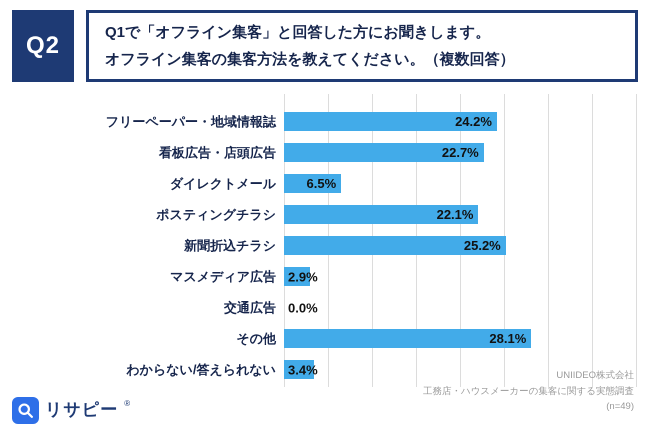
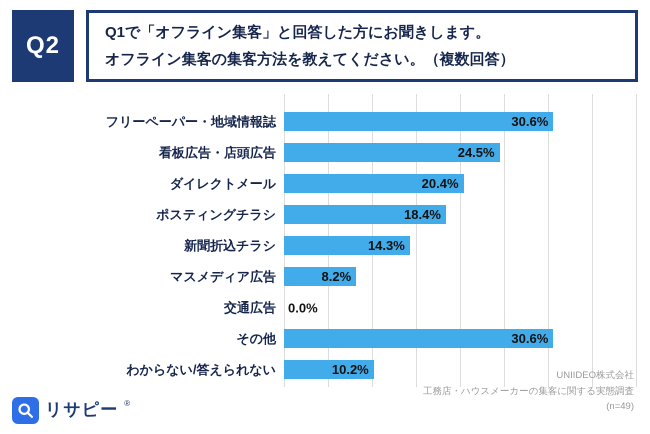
フリーペーパー・地域情報誌: 24.2% -> 30.6%
看板広告・店頭広告: 22.7% -> 24.5%
ダイレクトメール: 6.5% -> 20.4%
ポスティングチラシ: 22.1% -> 18.4%
新聞折込チラシ: 25.2% -> 14.3%
マスメディア広告: 2.9% -> 8.2%
その他: 28.1% -> 30.6%
わからない/答えられない: 3.4% -> 10.2%
